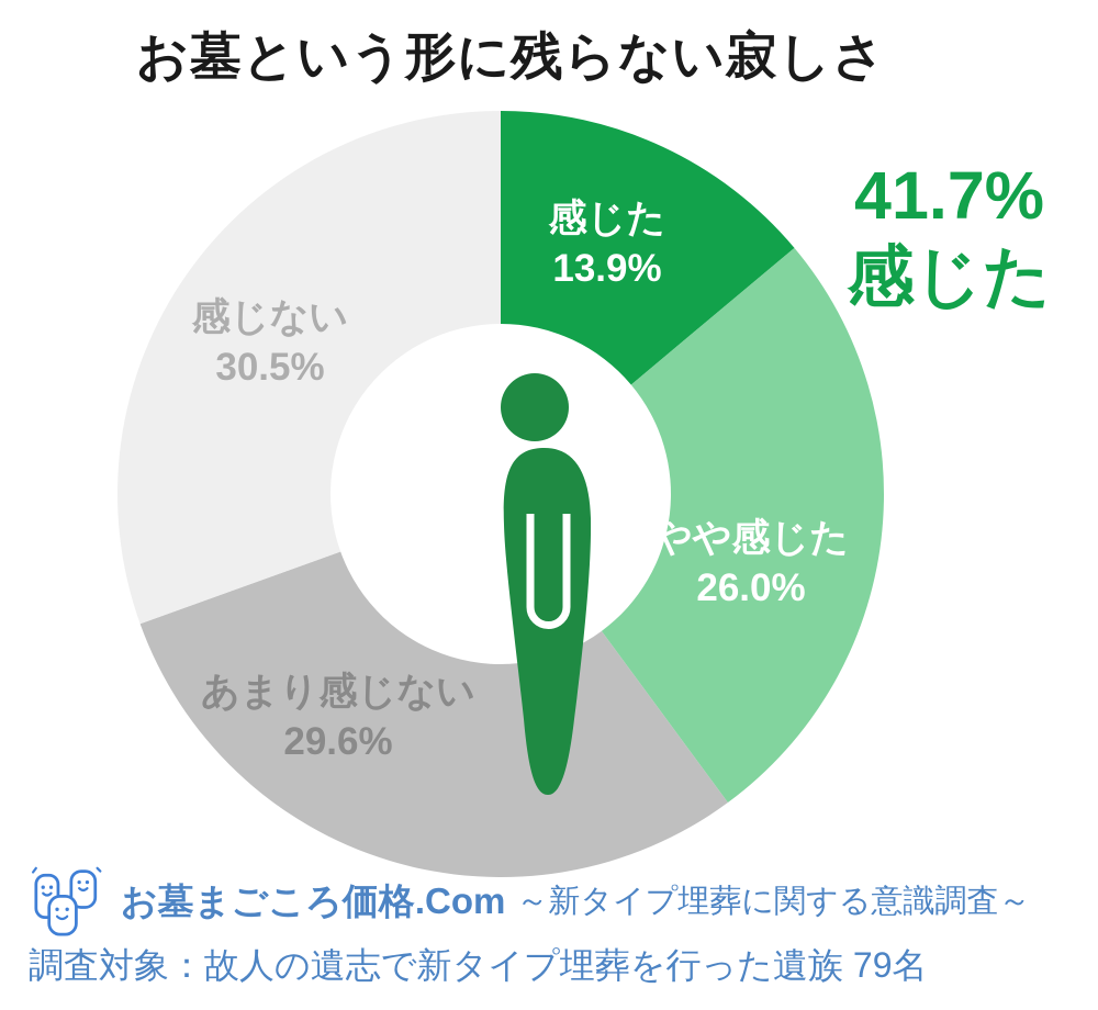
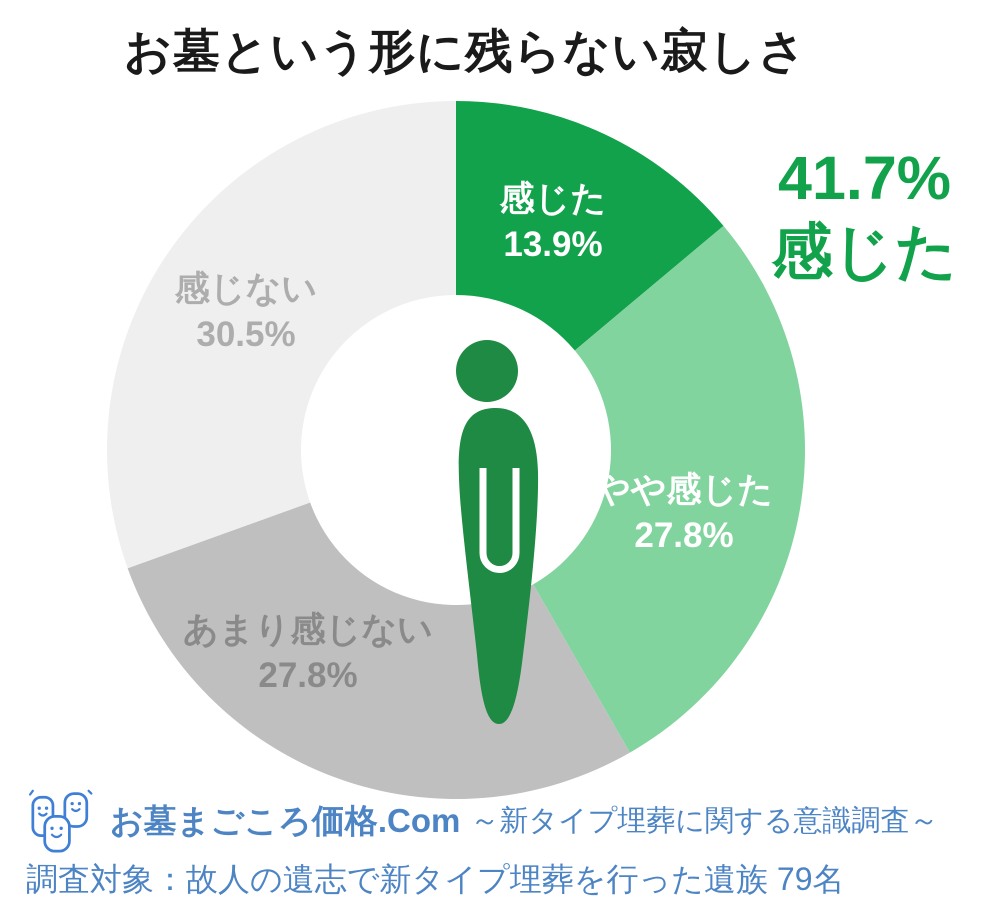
やや感じた: 26.0% -> 27.8%
あまり感じない: 29.6% -> 27.8%
